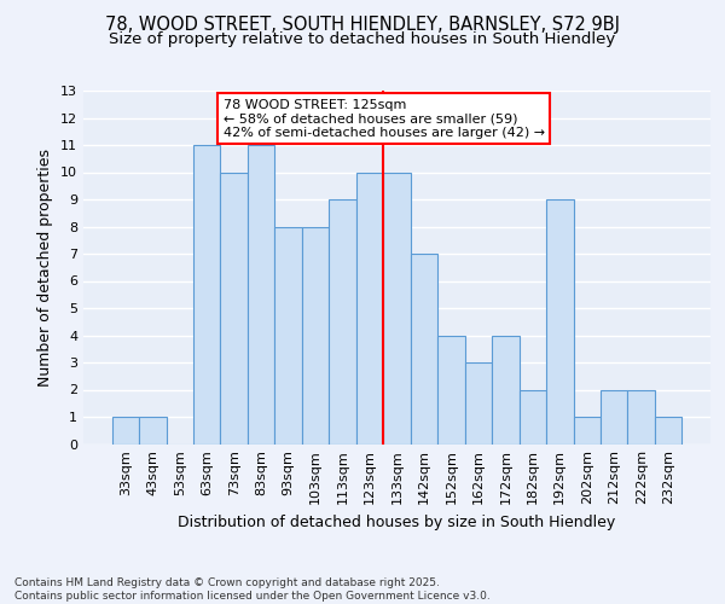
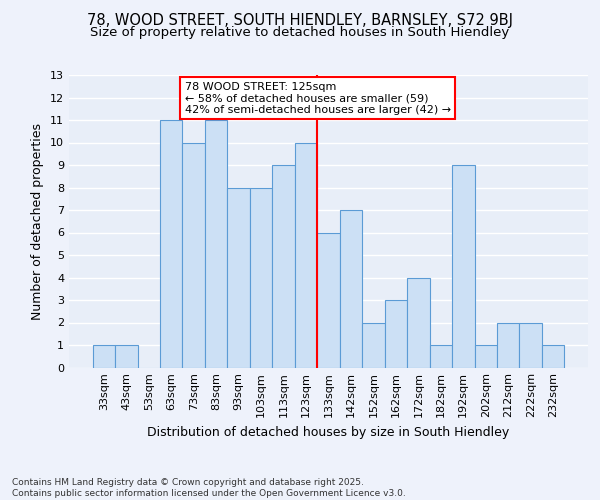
133sqm: 10 -> 6
152sqm: 4 -> 2
182sqm: 2 -> 1
